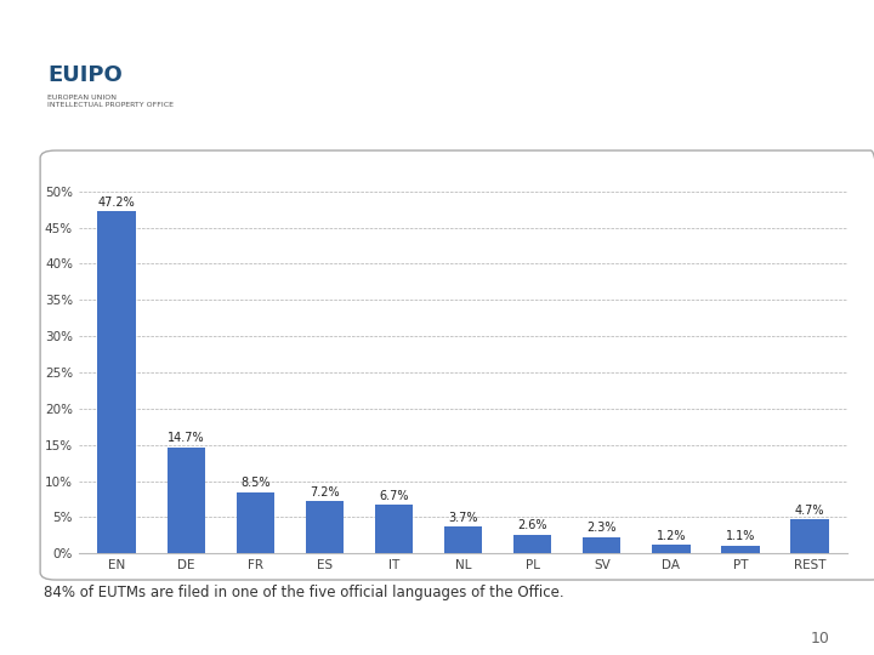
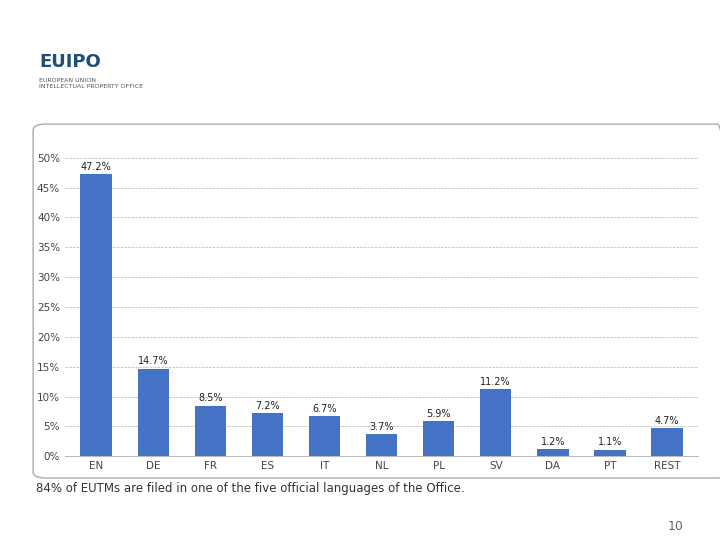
PL: 2.6% -> 5.9%
SV: 2.3% -> 11.2%
